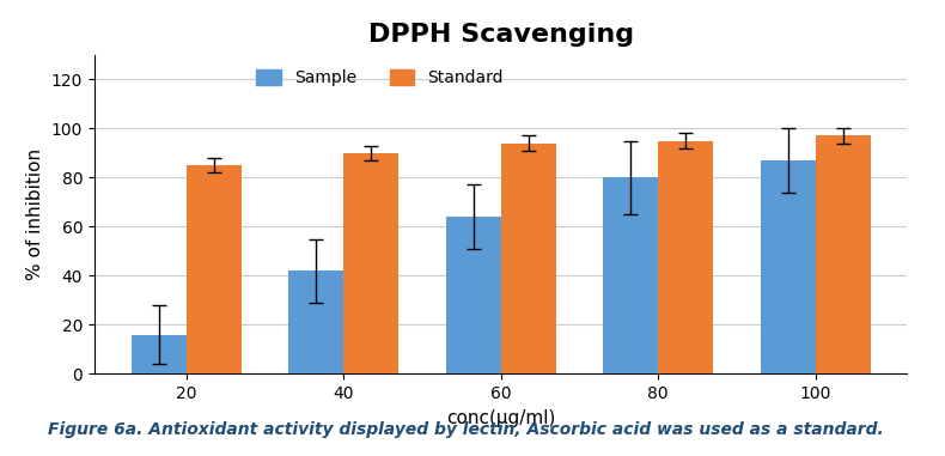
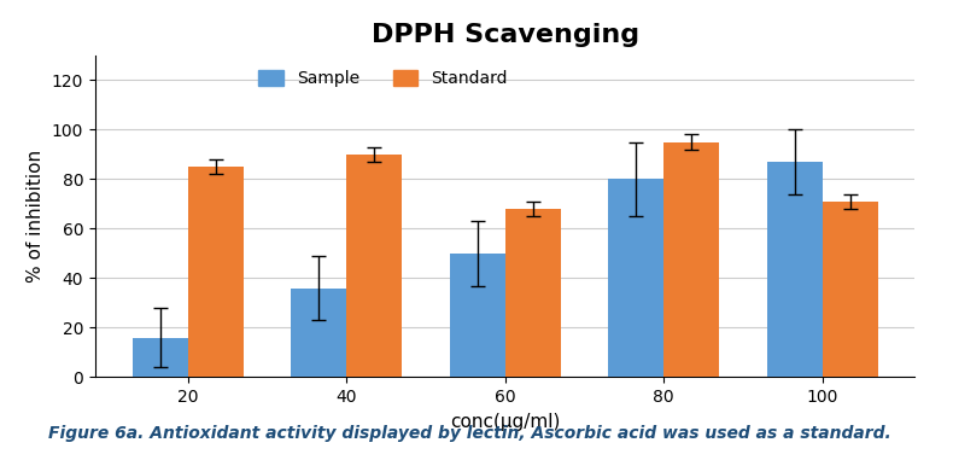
Sample/40: 42 -> 36
Sample/60: 64 -> 50
Standard/60: 94 -> 68
Standard/100: 97 -> 71
